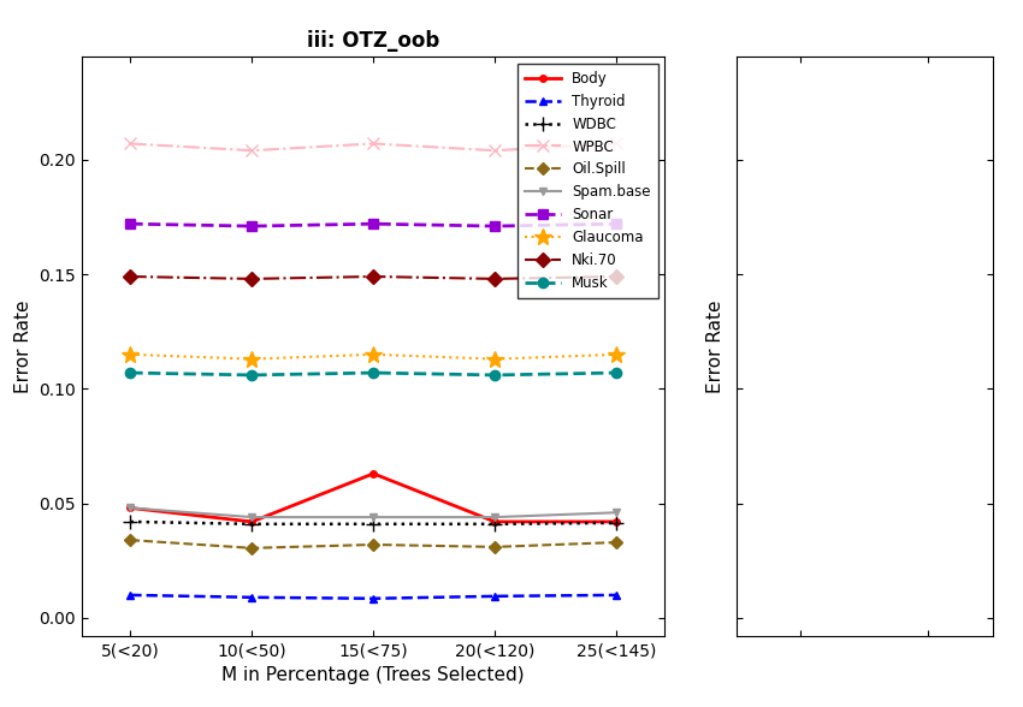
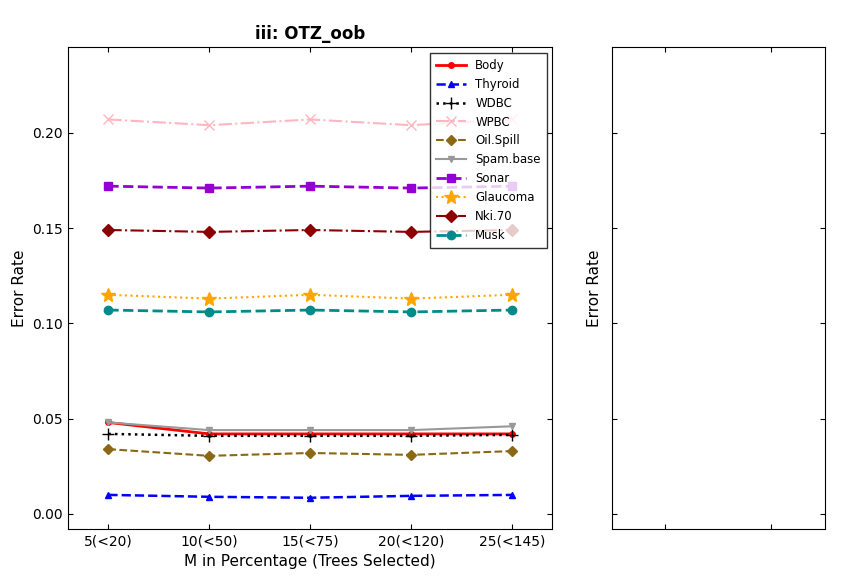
Body/15(<75): 0.063 -> 0.042
